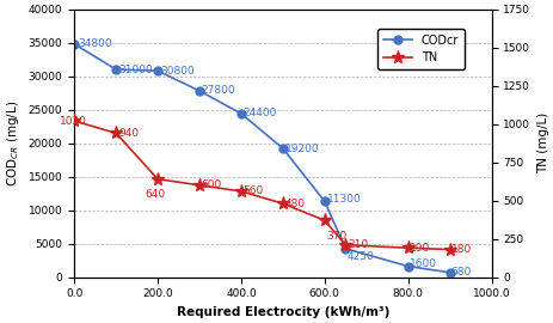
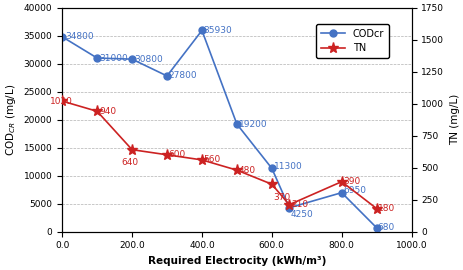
CODcr/400.0: 24400 -> 35930
CODcr/800.0: 1600 -> 6950
TN/800.0: 190 -> 390
